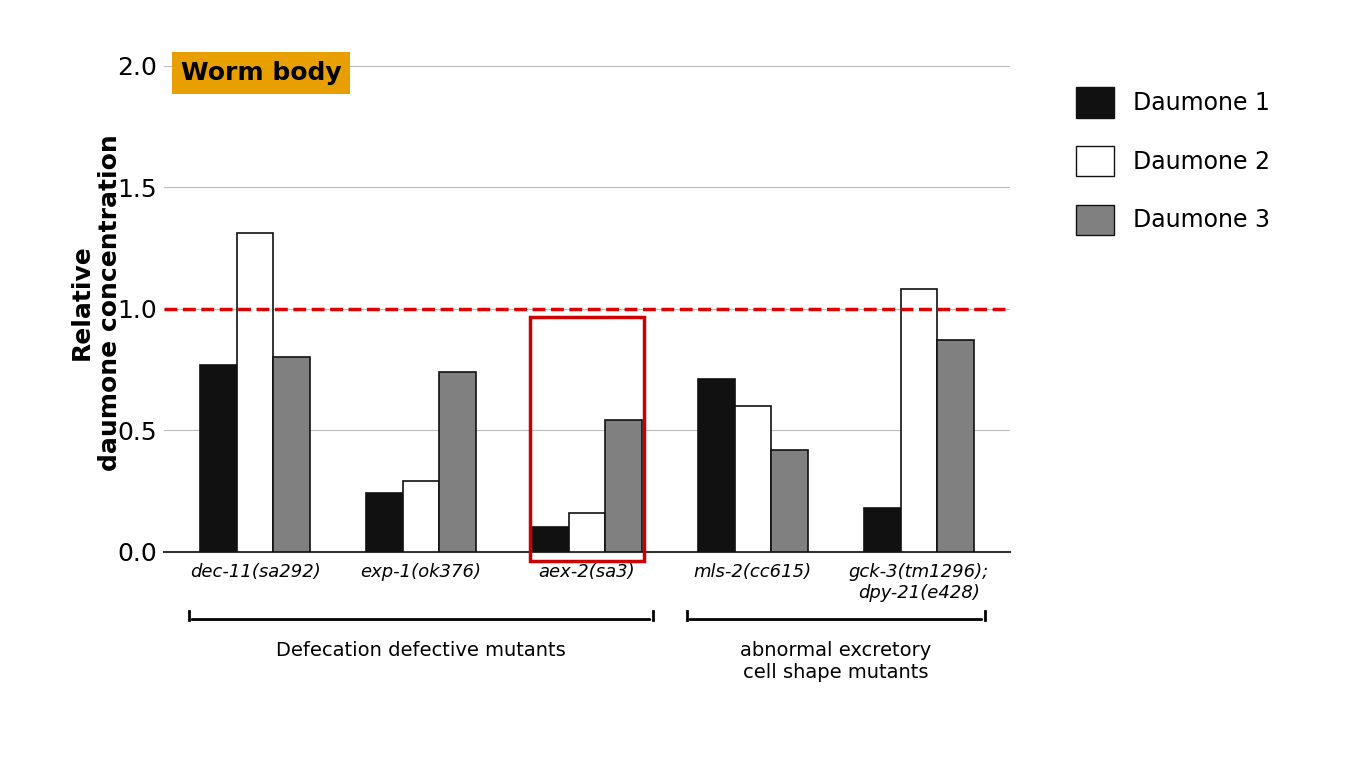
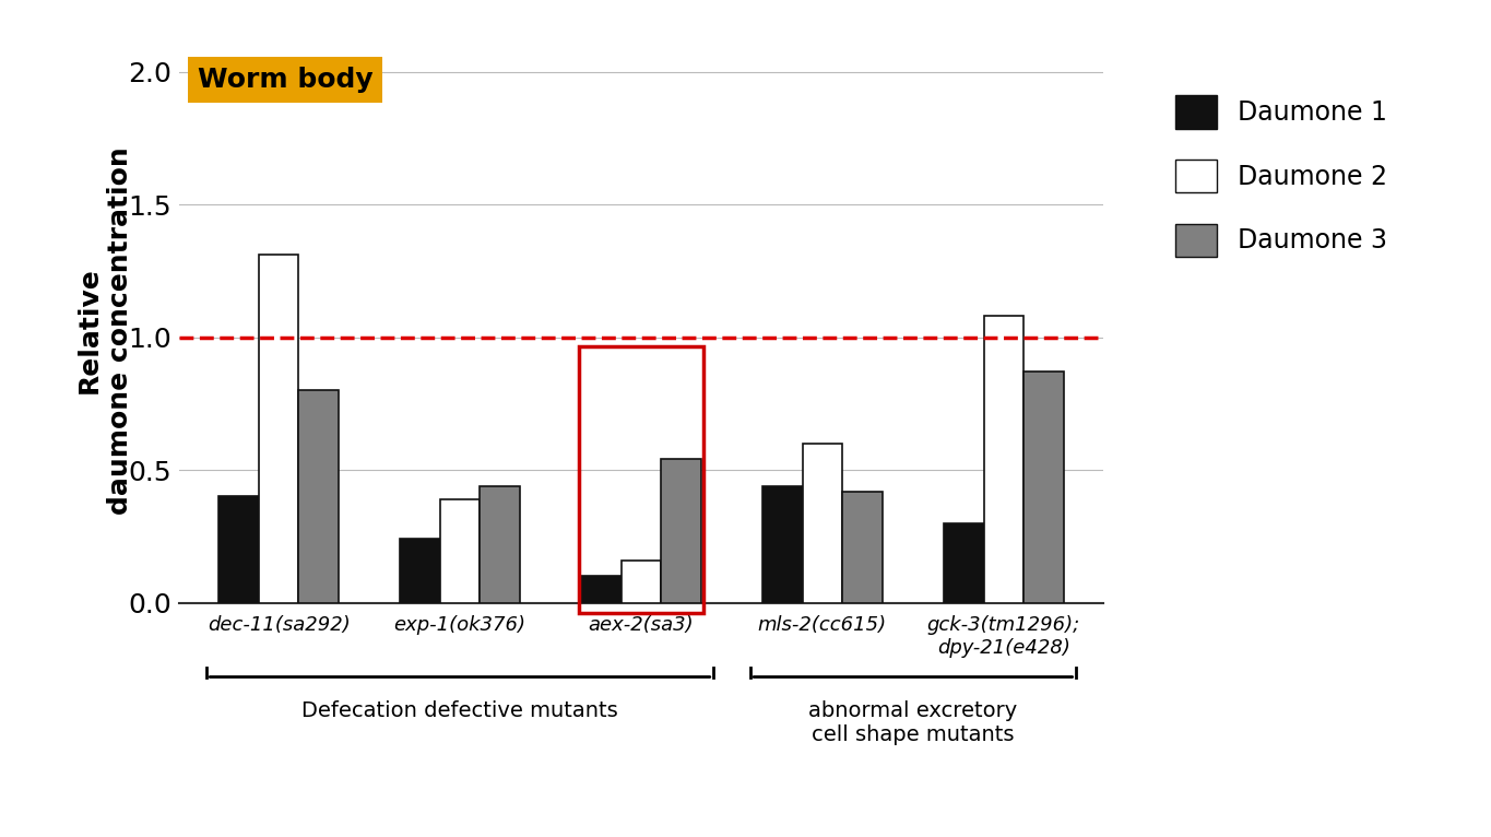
Daumone 1/dec-11(sa292): 0.77 -> 0.40
Daumone 2/exp-1(ok376): 0.29 -> 0.39
Daumone 3/exp-1(ok376): 0.74 -> 0.44
Daumone 1/mls-2(cc615): 0.71 -> 0.44
Daumone 1/gck-3(tm1296); dpy-21(e428): 0.18 -> 0.30
